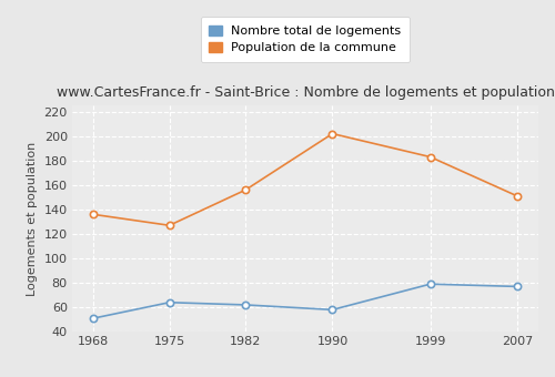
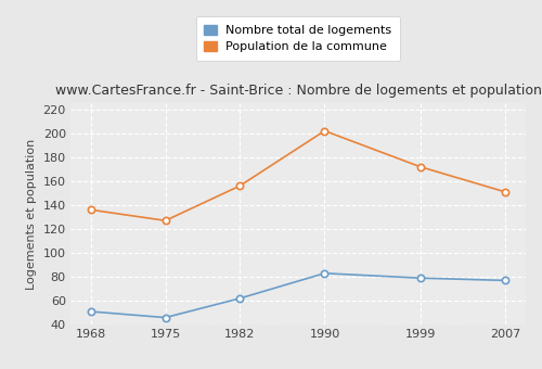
Nombre total de logements/1975: 64 -> 46
Nombre total de logements/1990: 58 -> 83
Population de la commune/1999: 183 -> 172
